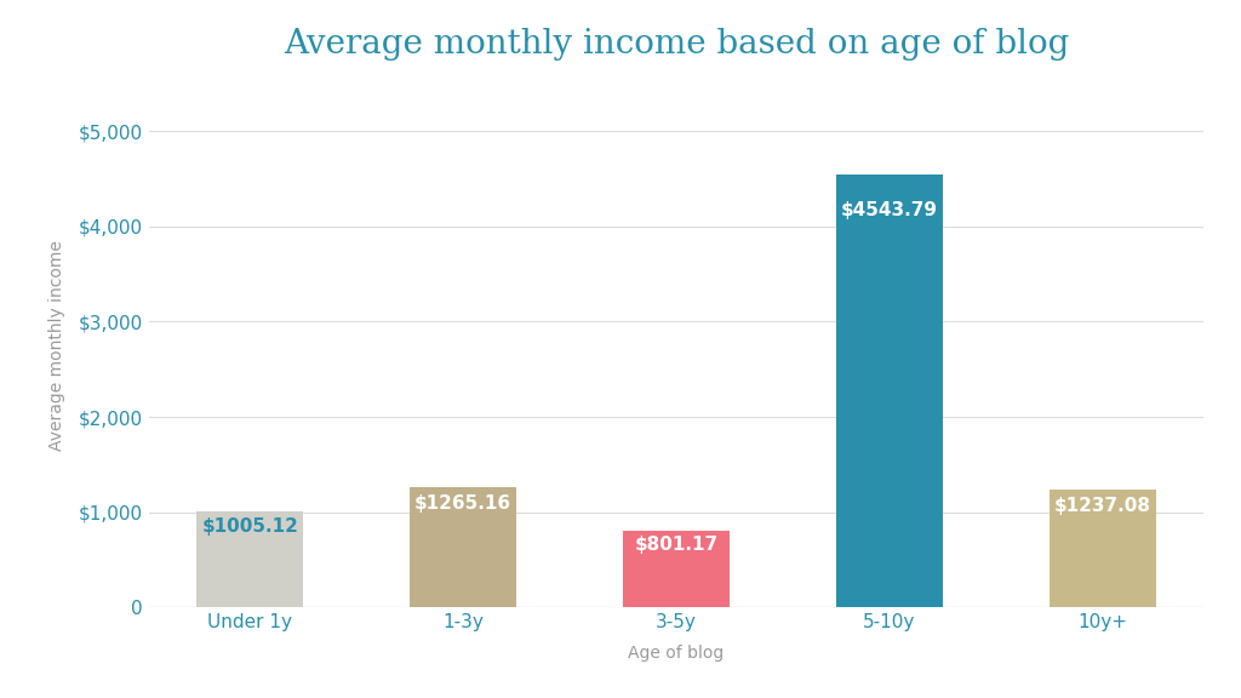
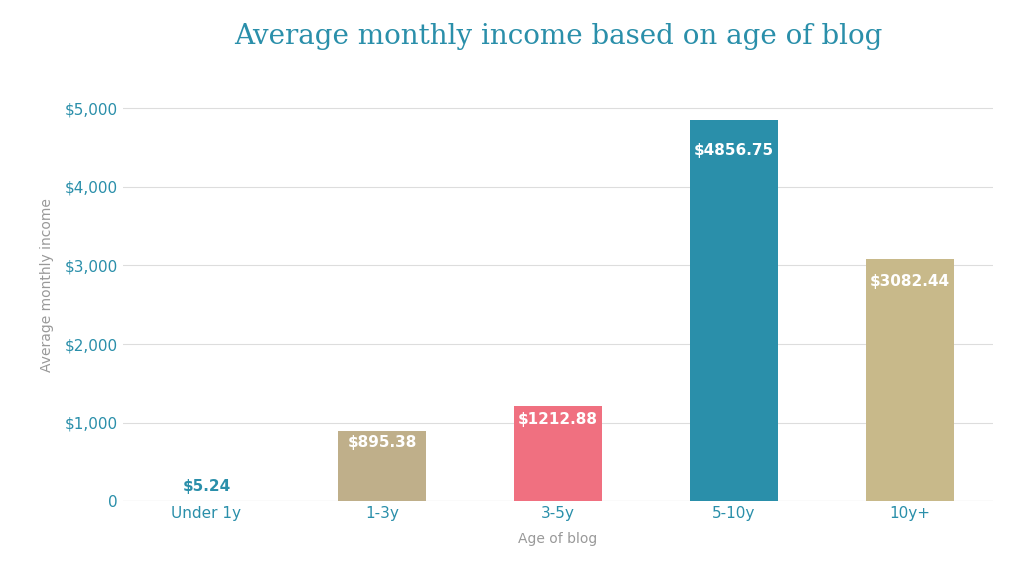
Under 1y: $1005.12 -> $5.24
1-3y: $1265.16 -> $895.38
3-5y: $801.17 -> $1212.88
5-10y: $4543.79 -> $4856.75
10y+: $1237.08 -> $3082.44
